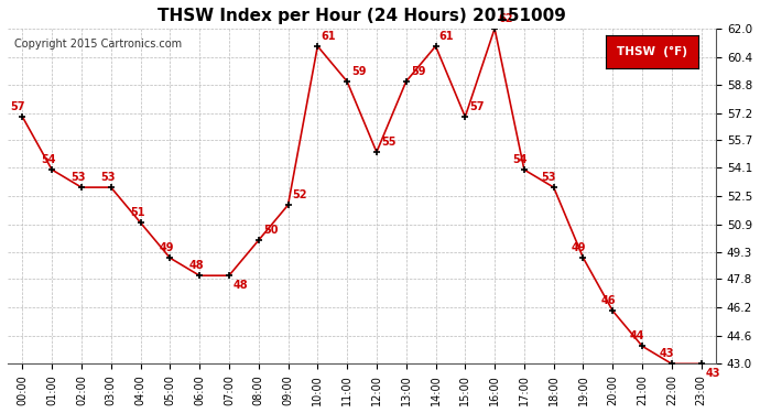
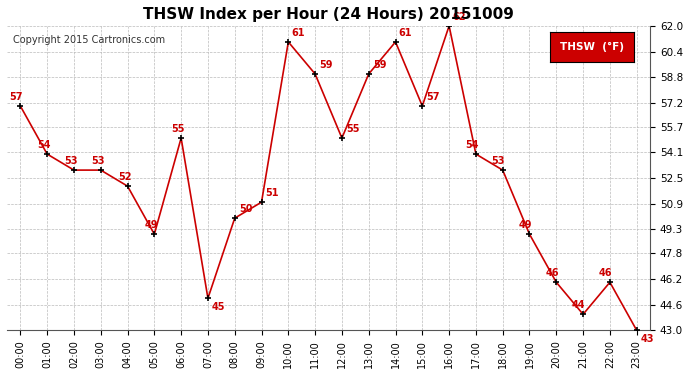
04:00: 51 -> 52
06:00: 48 -> 55
07:00: 48 -> 45
09:00: 52 -> 51
22:00: 43 -> 46
